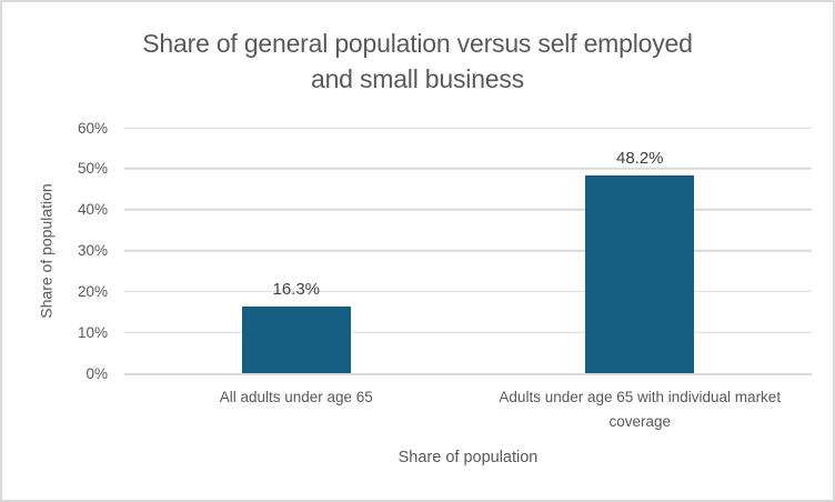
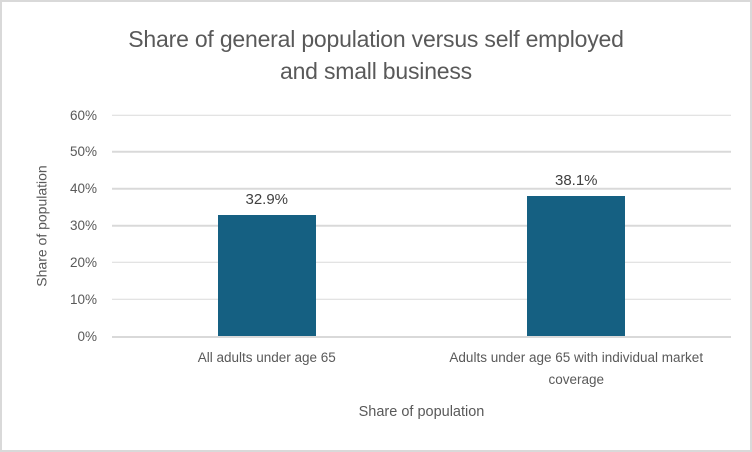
All adults under age 65: 16.3% -> 32.9%
Adults under age 65 with individual market coverage: 48.2% -> 38.1%
